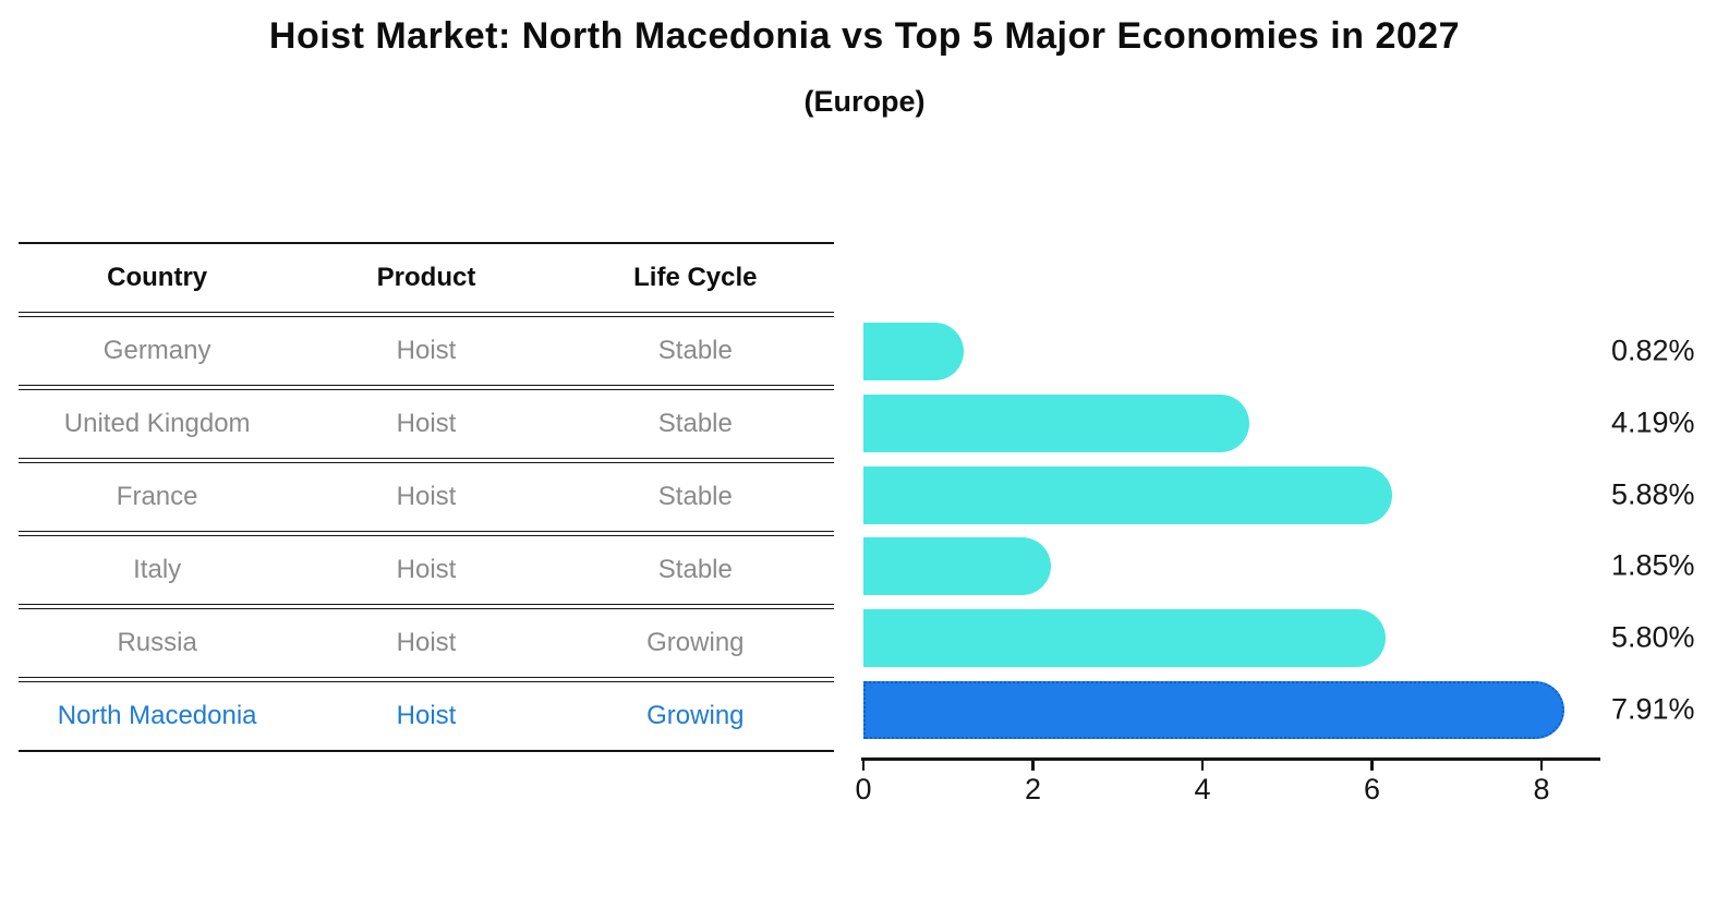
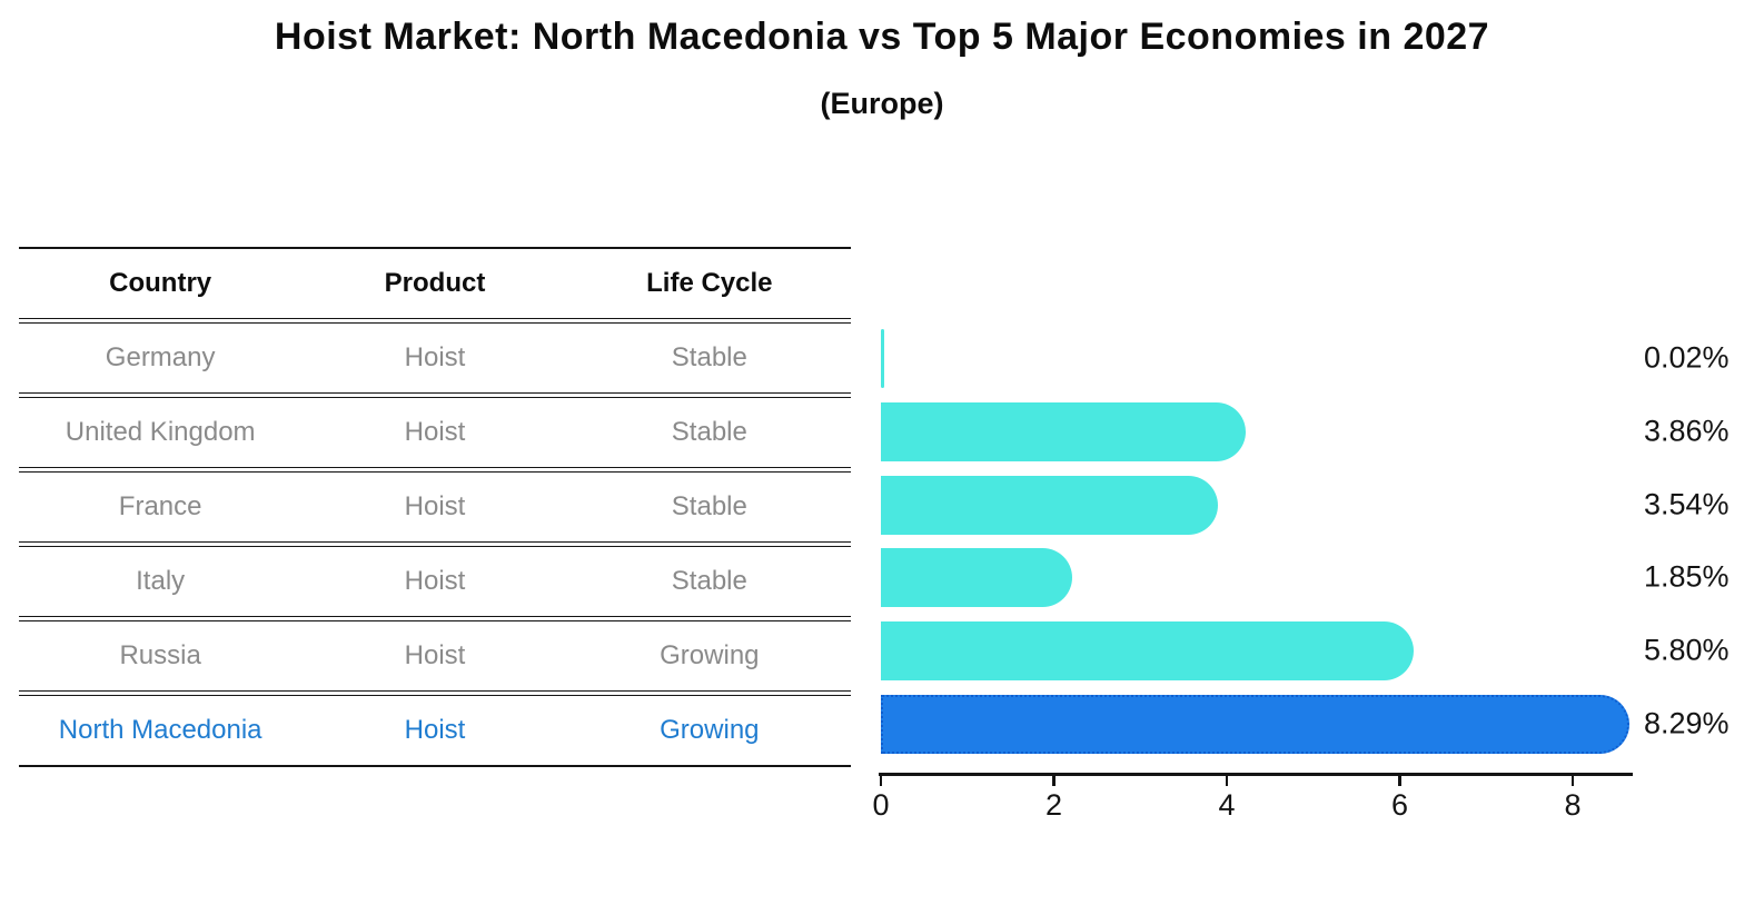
Germany: 0.82% -> 0.02%
United Kingdom: 4.19% -> 3.86%
France: 5.88% -> 3.54%
North Macedonia: 7.91% -> 8.29%
